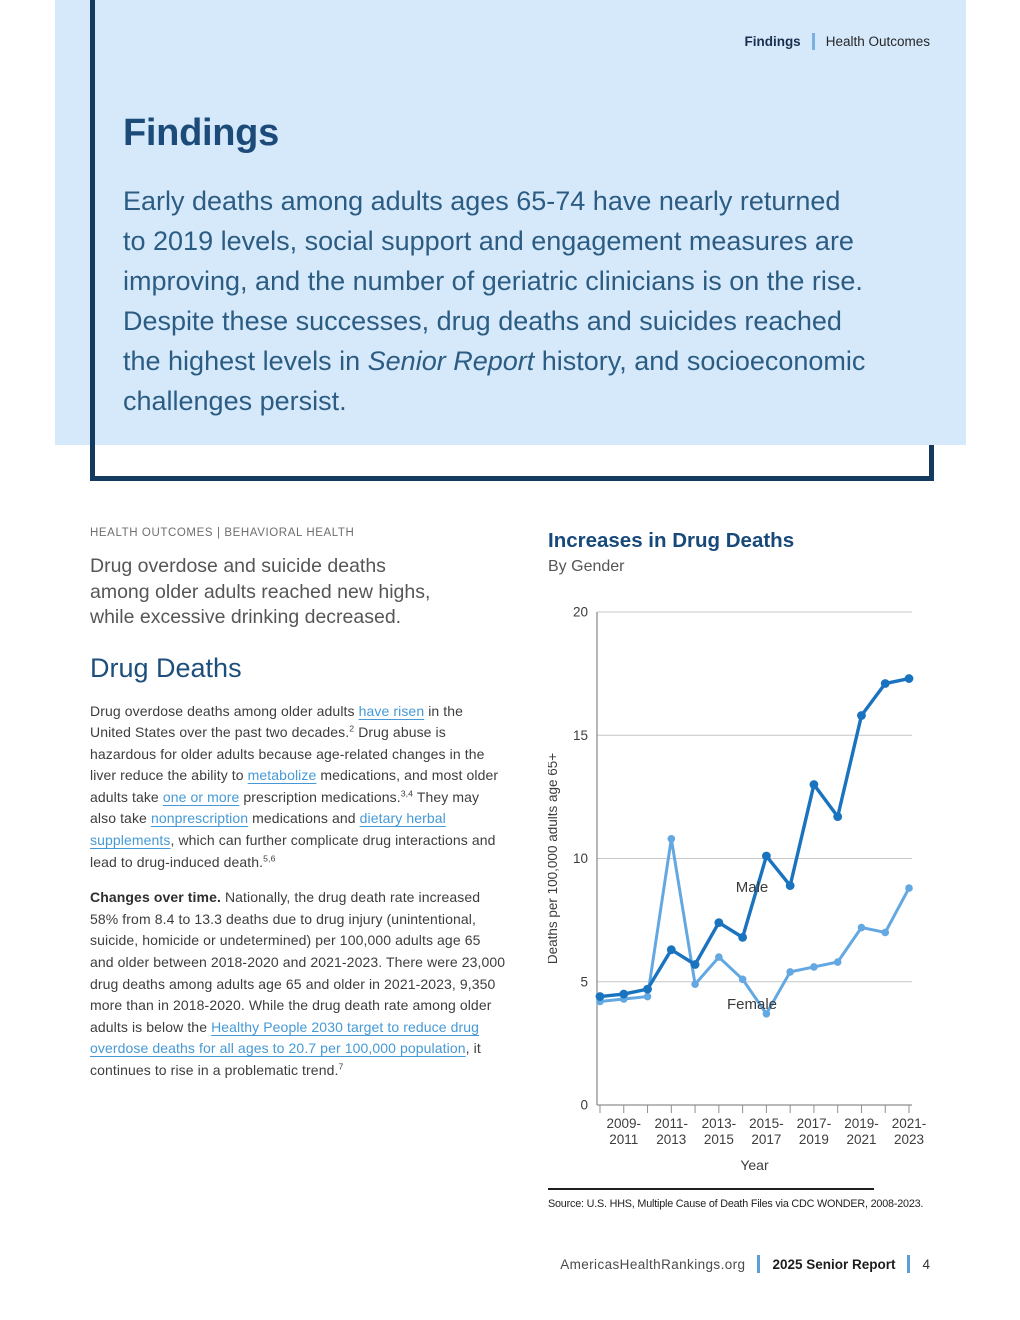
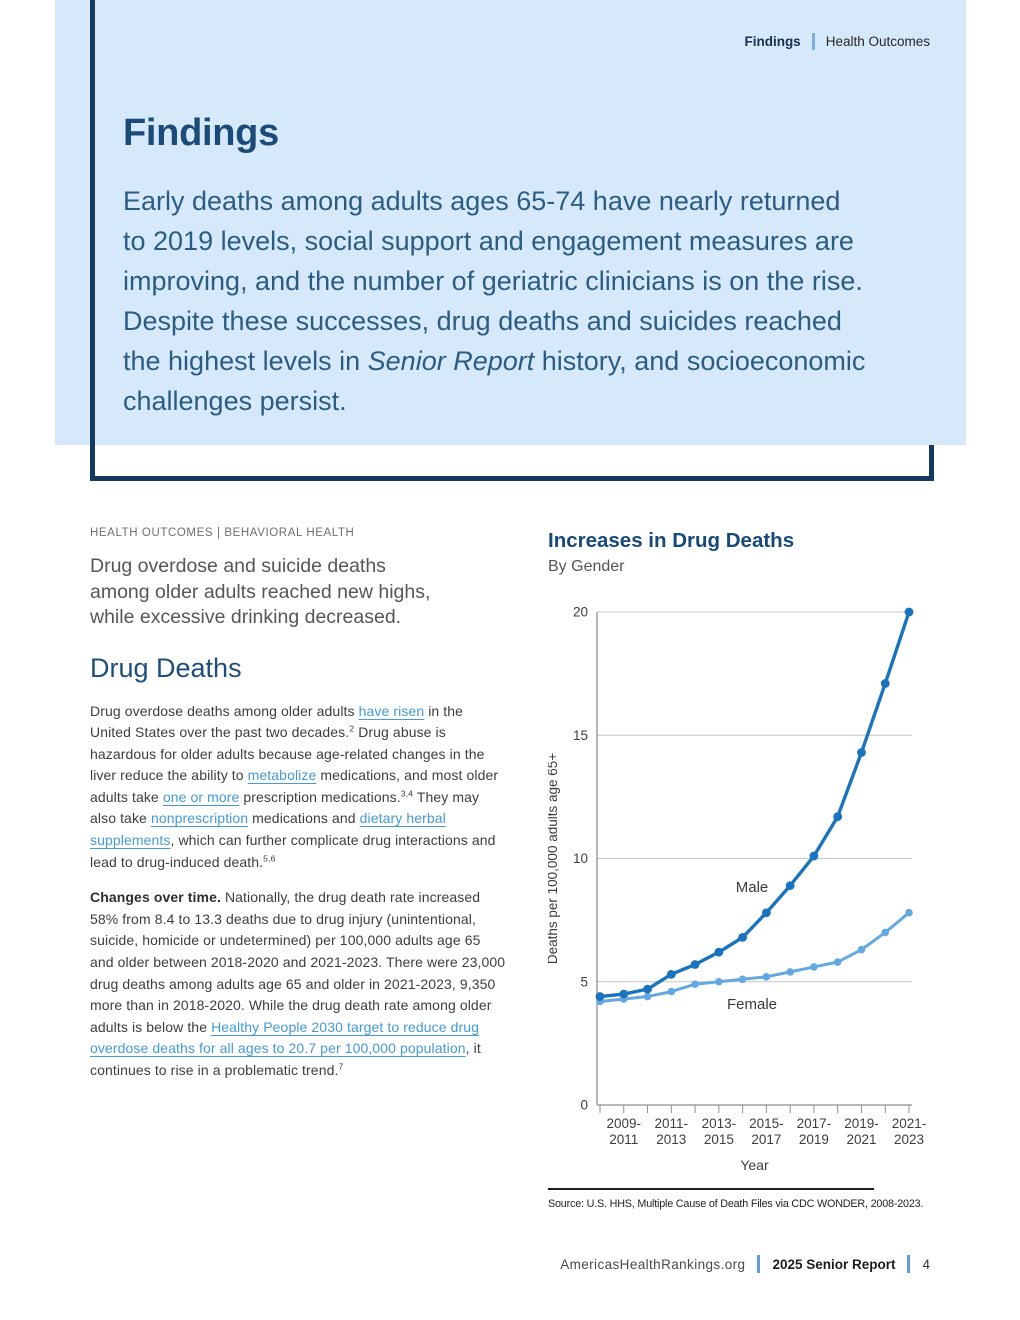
Male/2011-2013: 6.3 -> 5.3
Female/2011-2013: 10.8 -> 4.6
Male/2013-2015: 7.4 -> 6.2
Female/2013-2015: 6.0 -> 5.0
Male/2015-2017: 10.1 -> 7.8
Female/2015-2017: 3.7 -> 5.2
Male/2017-2019: 13.0 -> 10.1
Male/2019-2021: 15.8 -> 14.3
Female/2019-2021: 7.2 -> 6.3
Male/2021-2023: 17.3 -> 20.0
Female/2021-2023: 8.8 -> 7.8
